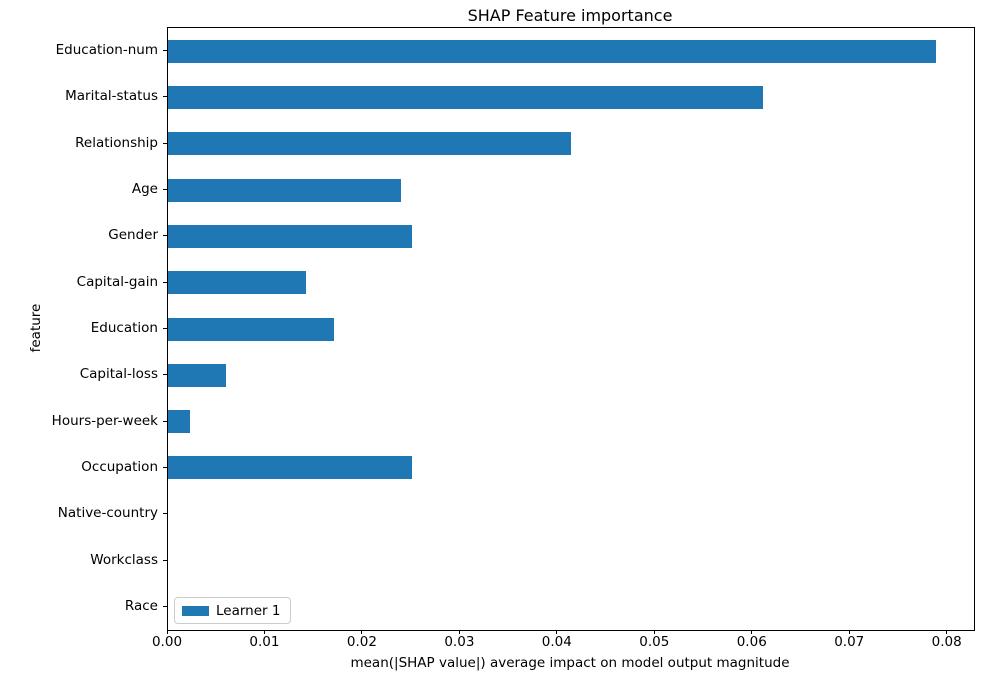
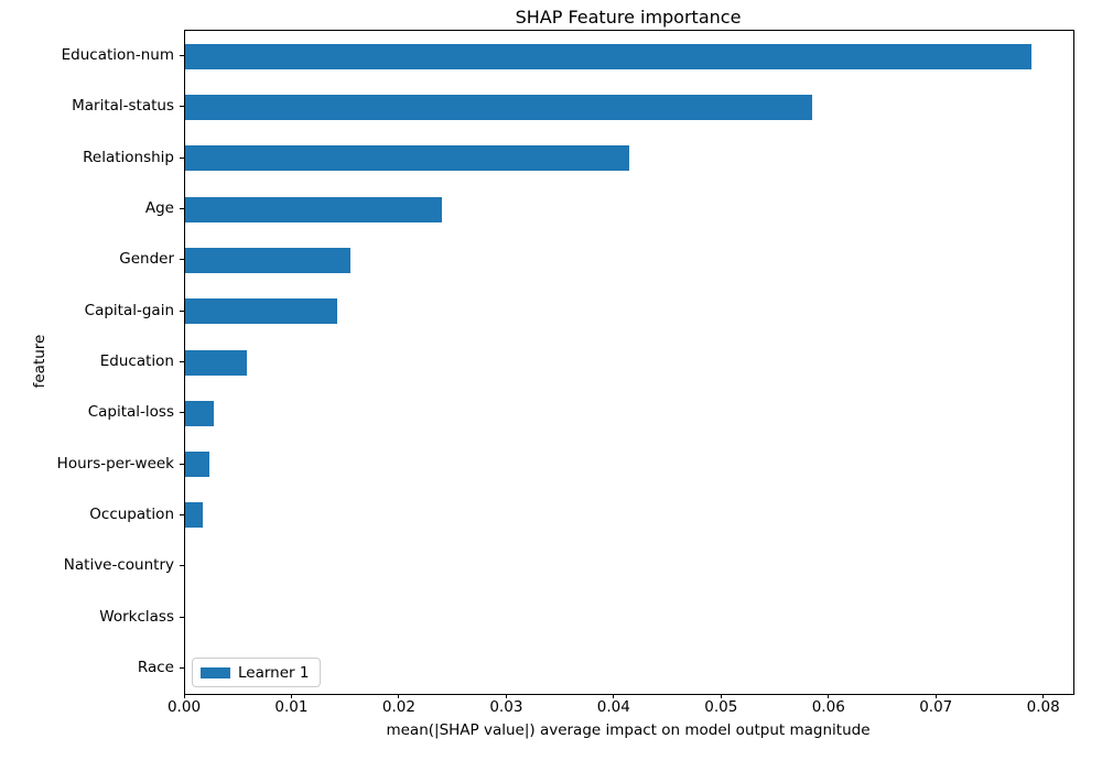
Marital-status: 0.061 -> 0.058
Gender: 0.025 -> 0.015
Education: 0.017 -> 0.006
Capital-loss: 0.006 -> 0.003
Occupation: 0.025 -> 0.002
